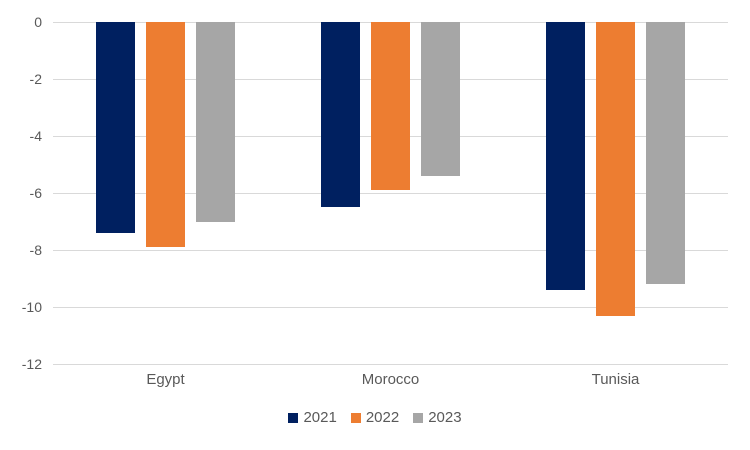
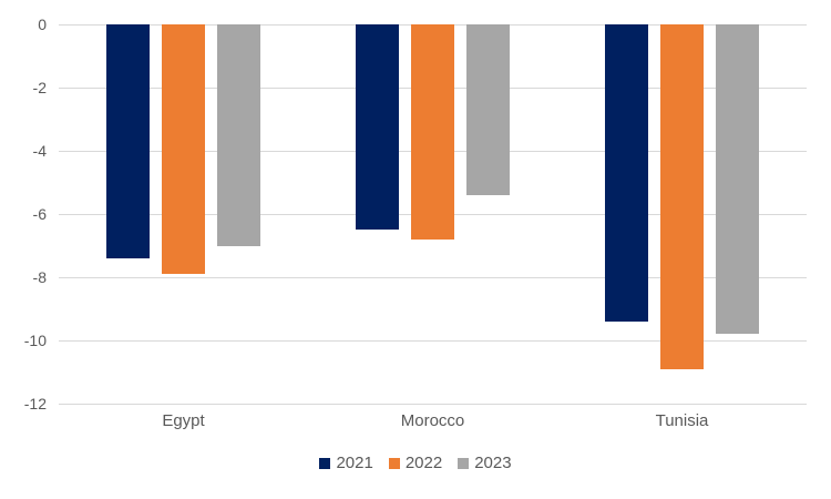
2022/Morocco: -5.9 -> -6.8
2022/Tunisia: -10.3 -> -10.9
2023/Tunisia: -9.2 -> -9.8
